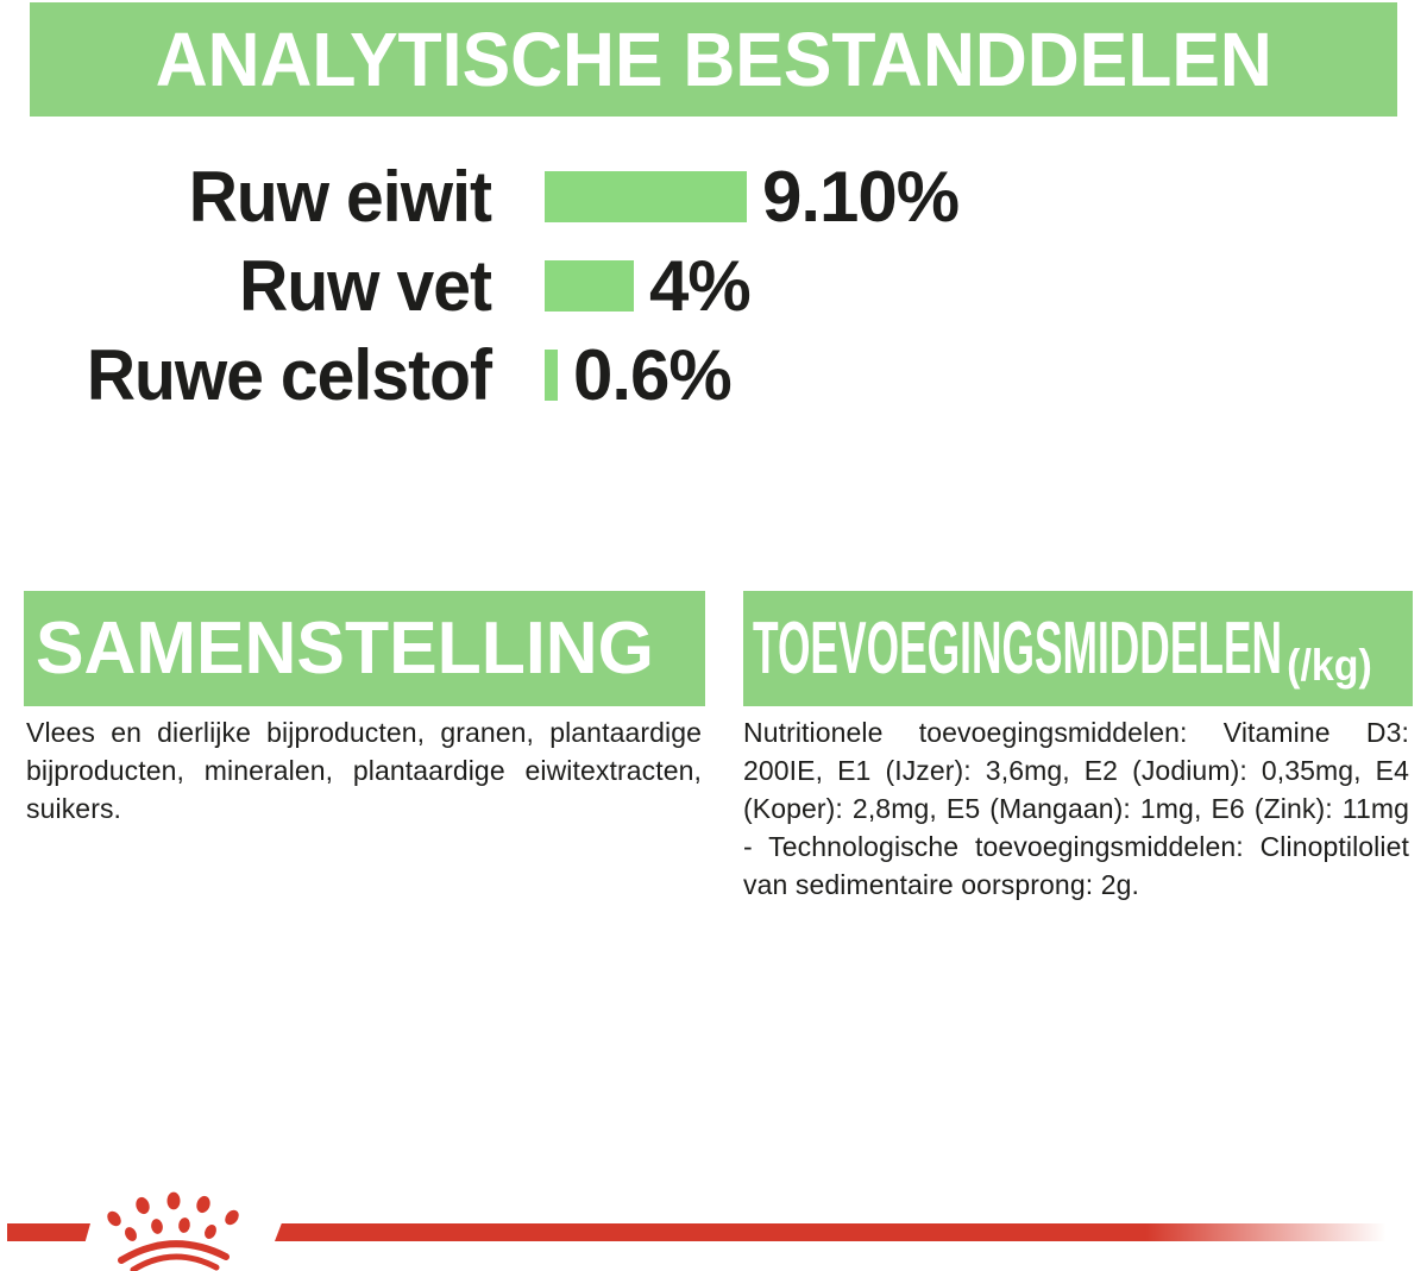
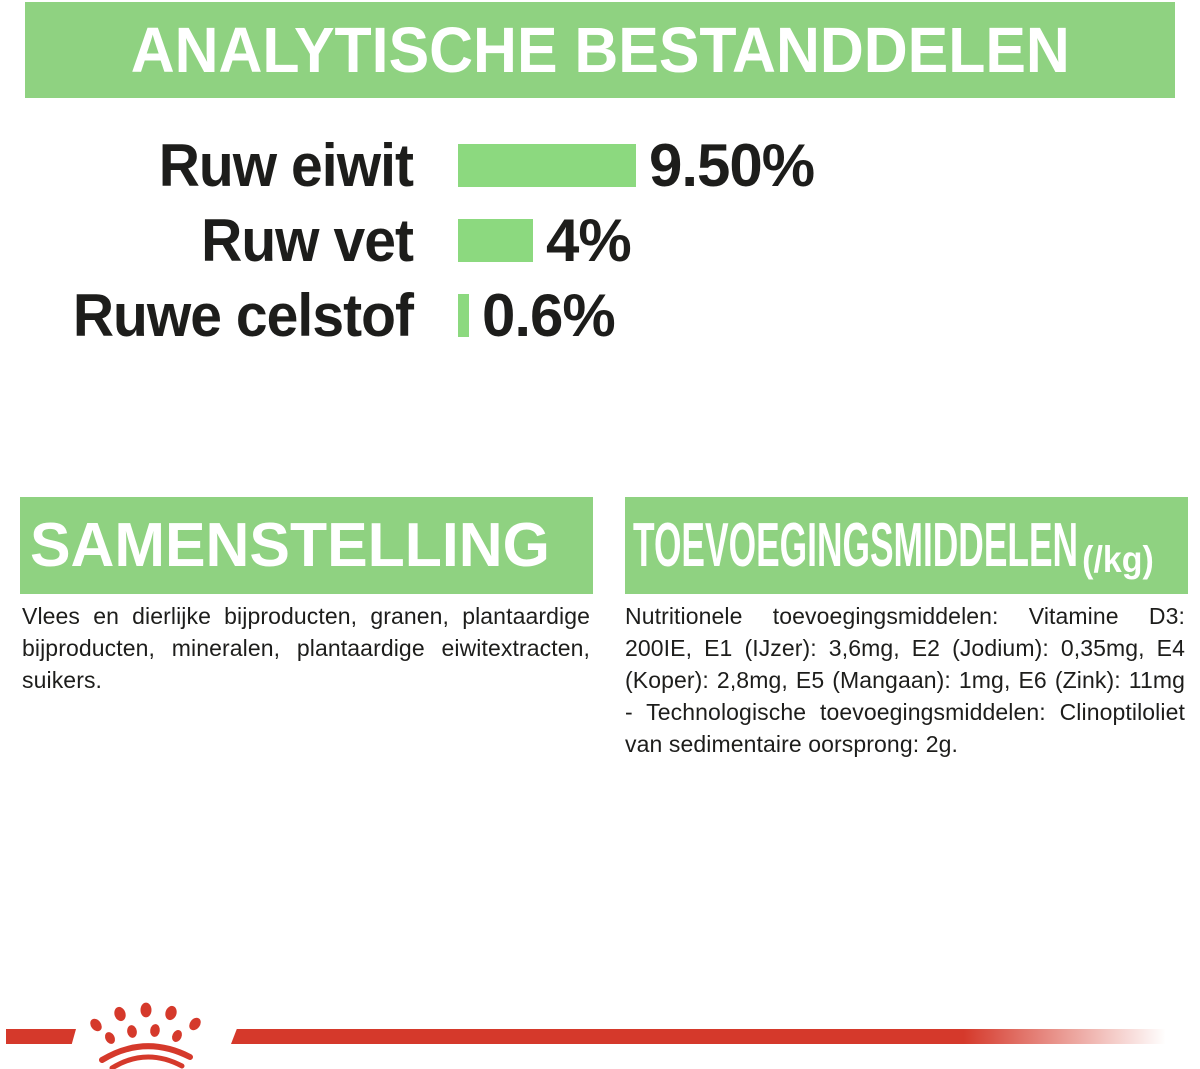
Ruw eiwit: 9.10% -> 9.50%
